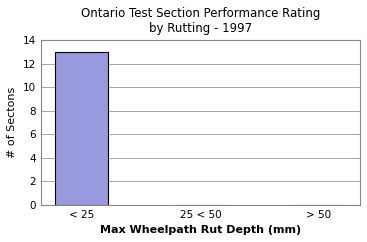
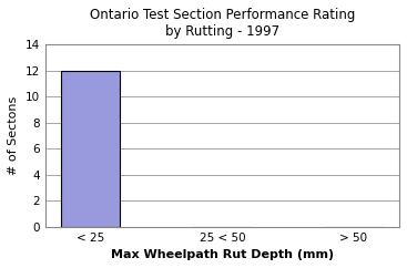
< 25: 13 -> 12
